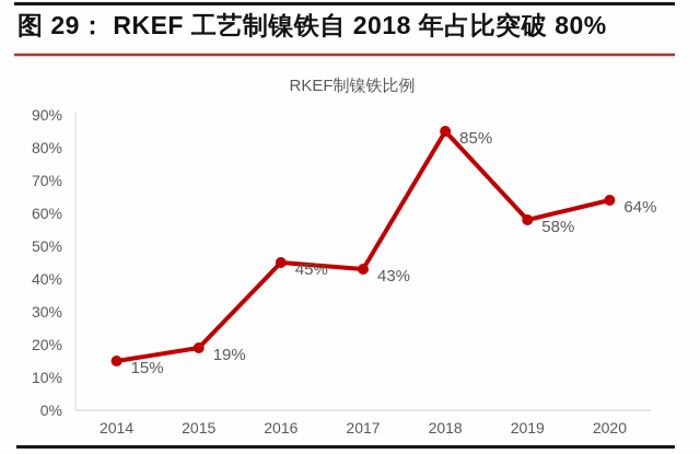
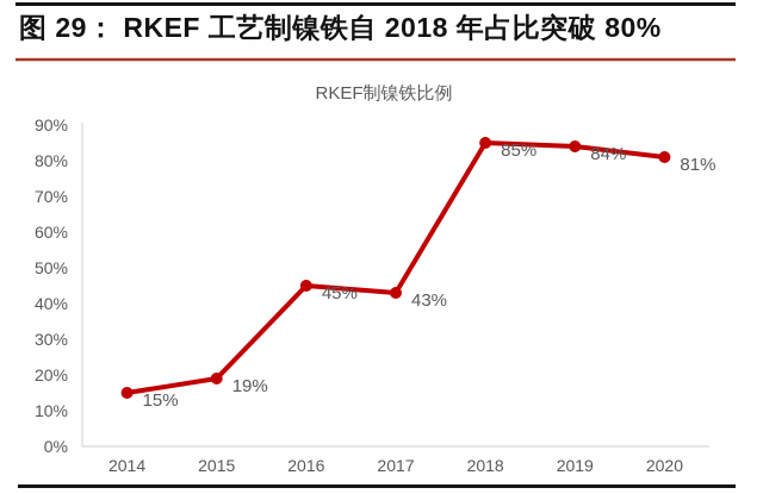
2019: 58% -> 84%
2020: 64% -> 81%
